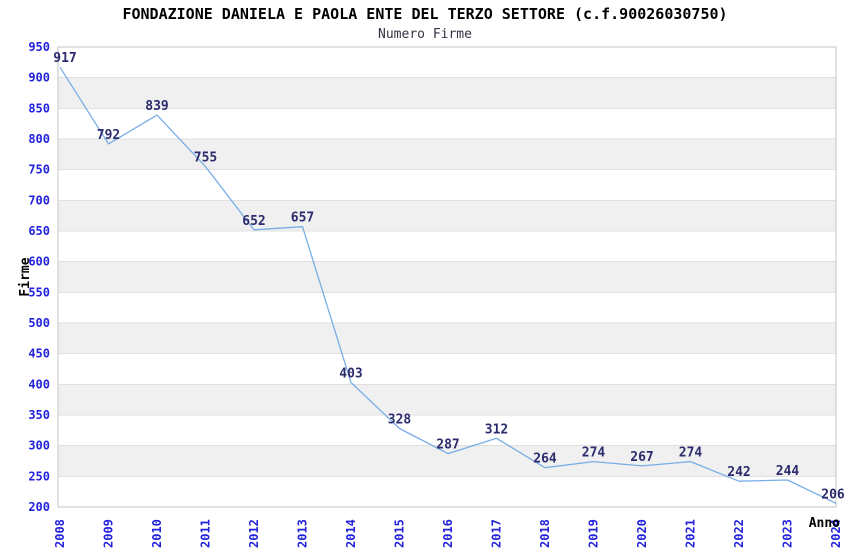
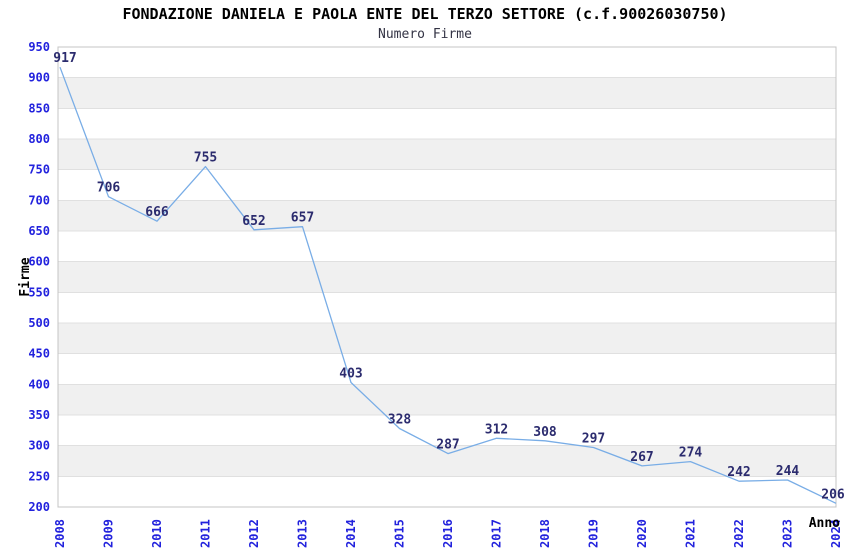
2009: 792 -> 706
2010: 839 -> 666
2018: 264 -> 308
2019: 274 -> 297
